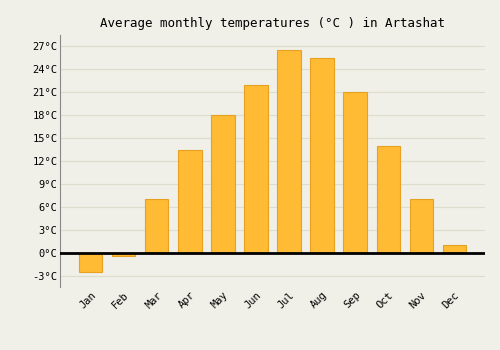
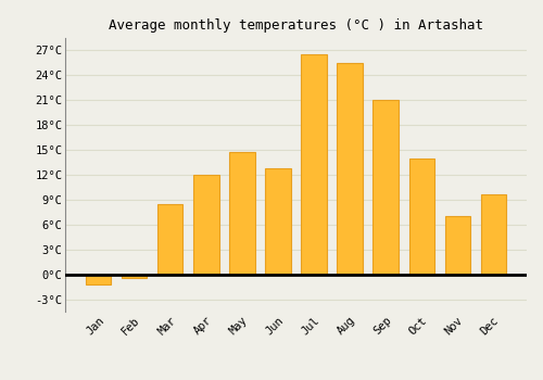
Jan: -2.5°C -> -1.2°C
Mar: 7.0°C -> 8.4°C
Apr: 13.5°C -> 12.0°C
May: 18.0°C -> 14.8°C
Jun: 22.0°C -> 12.8°C
Dec: 1.0°C -> 9.6°C
